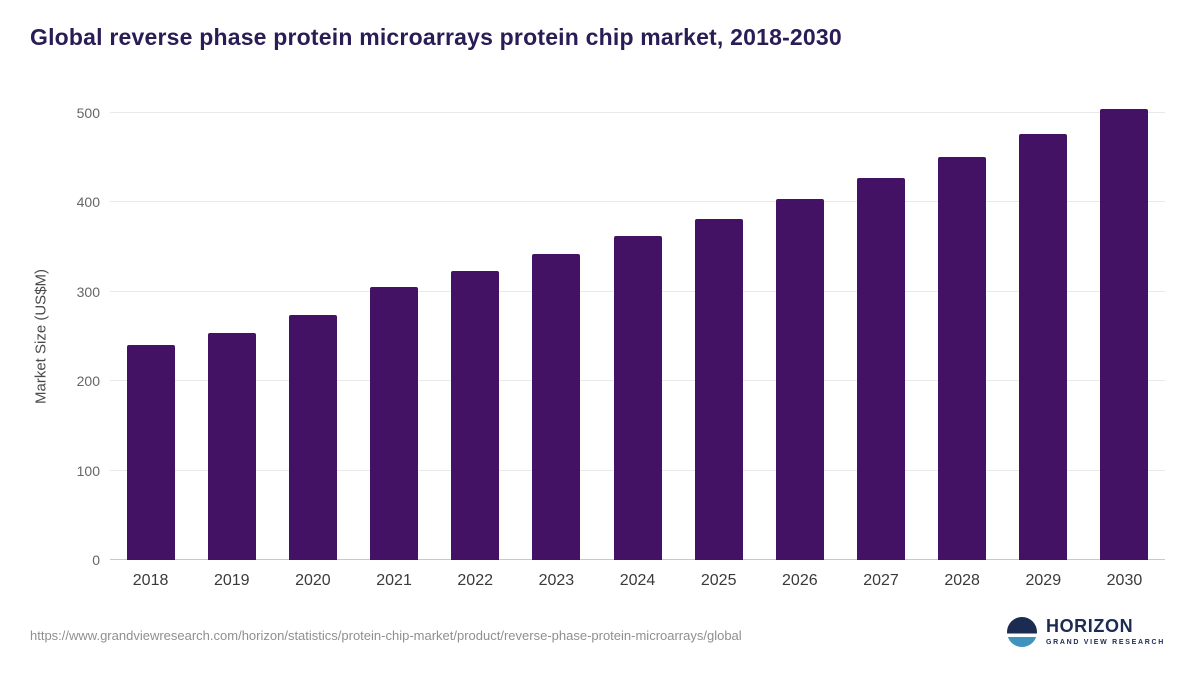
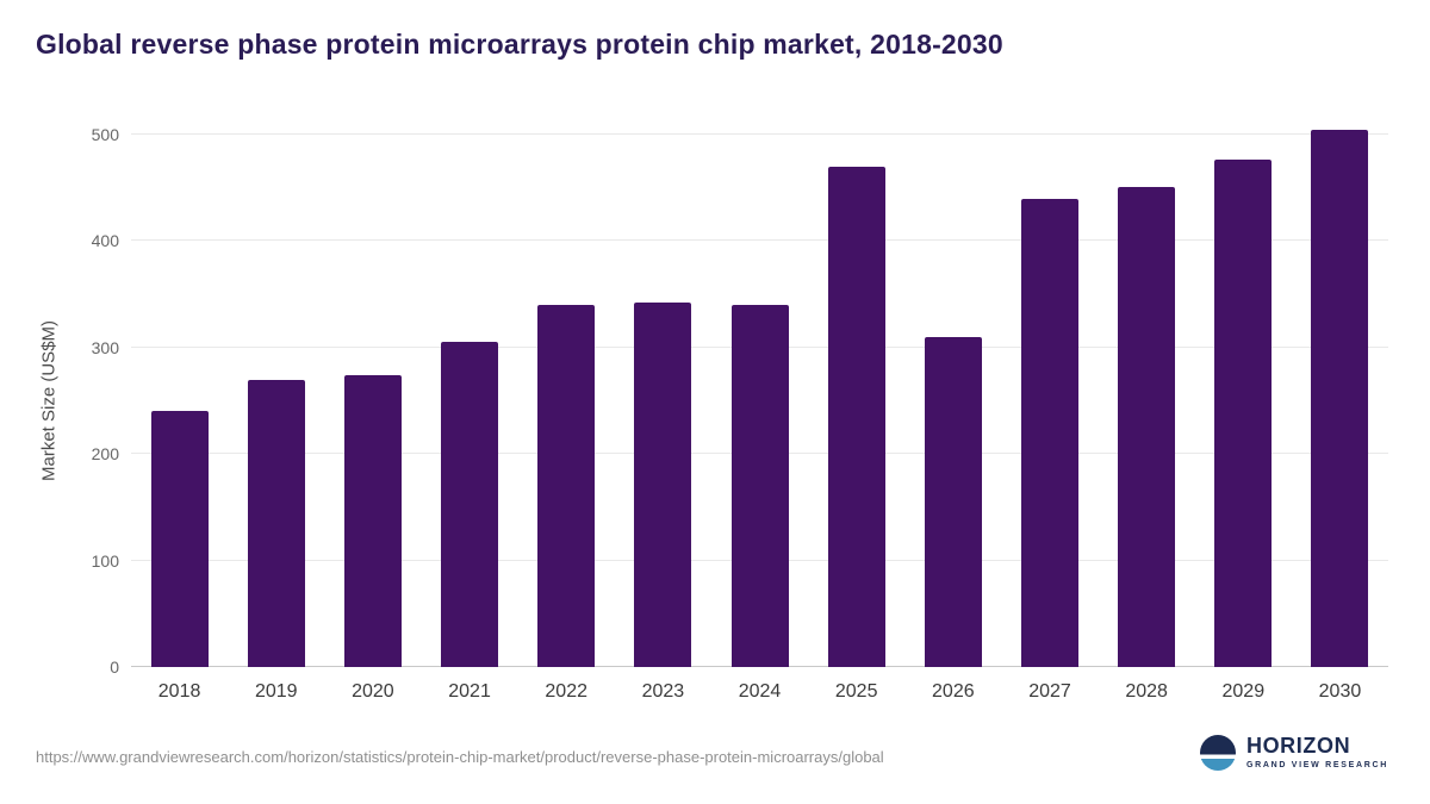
2019: 250 -> 270
2022: 320 -> 340
2024: 360 -> 340
2025: 380 -> 470
2026: 400 -> 310
2027: 430 -> 440
